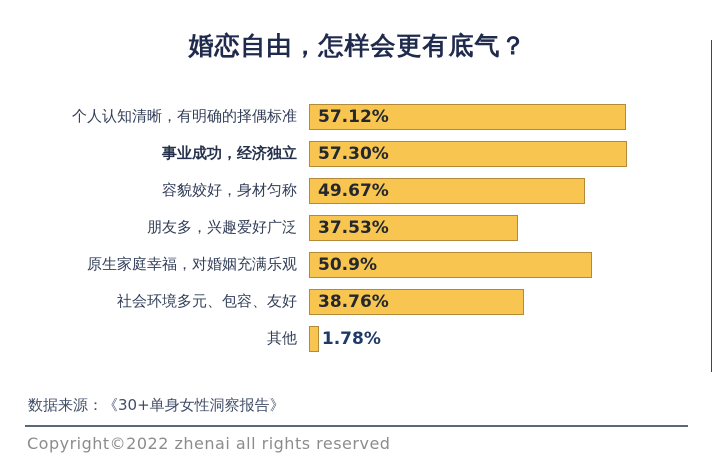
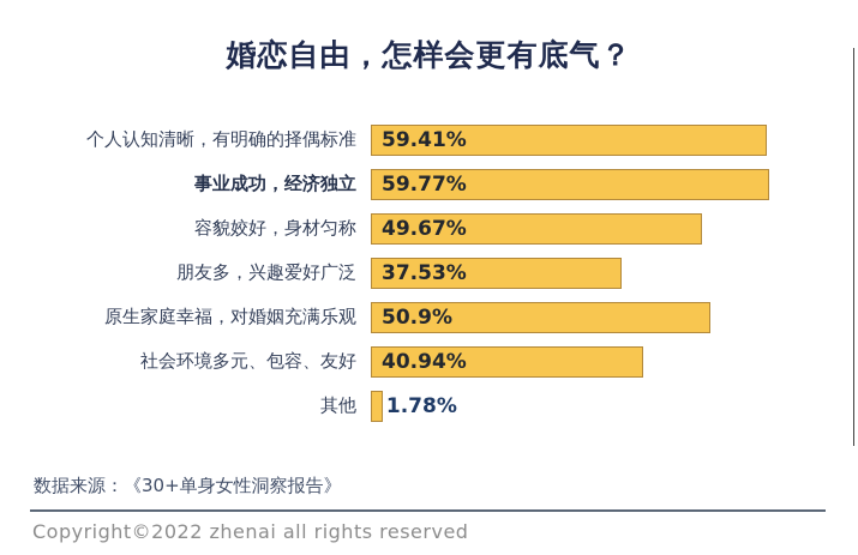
个人认知清晰，有明确的择偶标准: 57.12% -> 59.41%
事业成功，经济独立: 57.30% -> 59.77%
社会环境多元、包容、友好: 38.76% -> 40.94%
